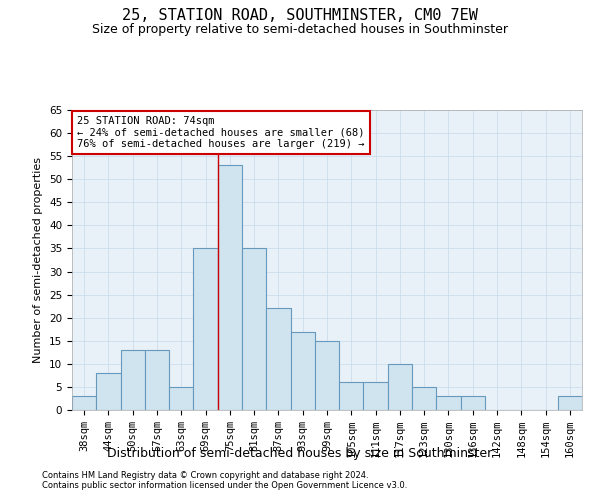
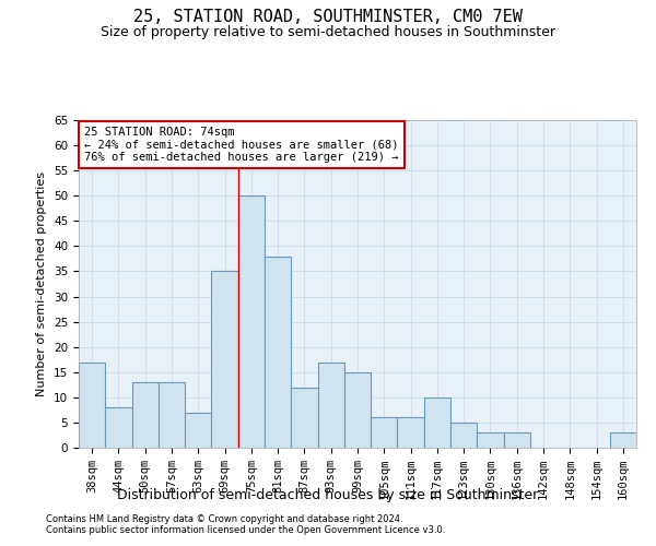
38sqm: 3 -> 17
63sqm: 5 -> 7
75sqm: 53 -> 50
81sqm: 35 -> 38
87sqm: 22 -> 12
